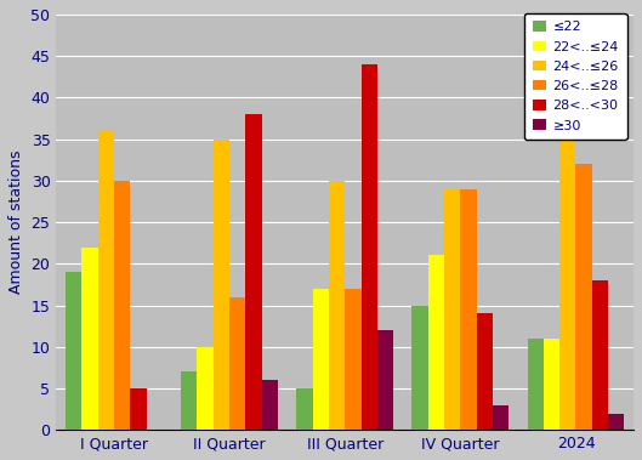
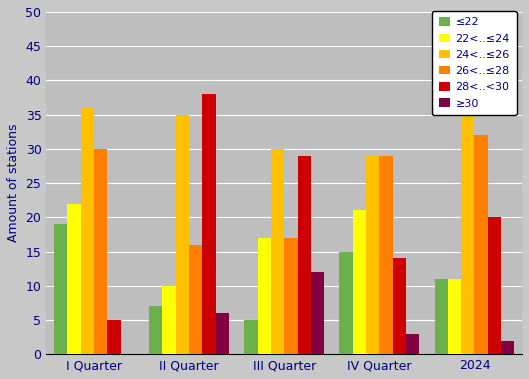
28<..<30/III Quarter: 44 -> 29
28<..<30/2024: 18 -> 20
